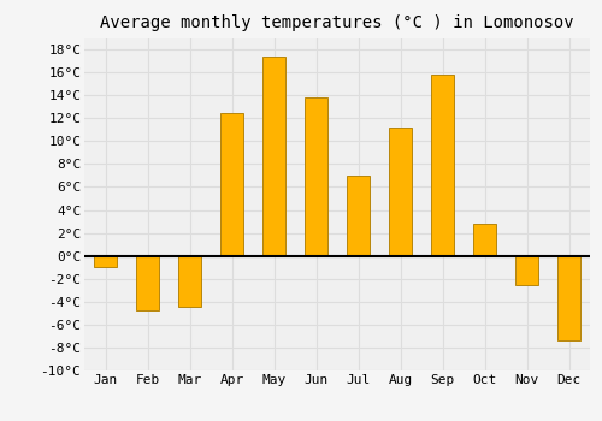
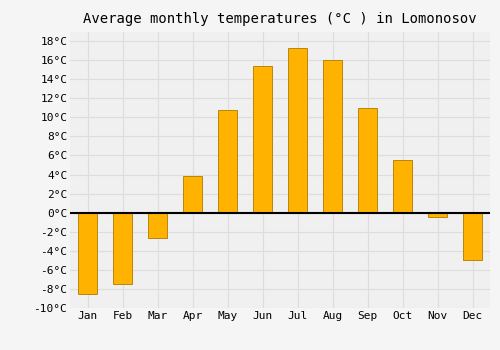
Jan: -1.0°C -> -8.5°C
Feb: -4.8°C -> -7.5°C
Mar: -4.4°C -> -2.7°C
Apr: 12.4°C -> 3.8°C
May: 17.4°C -> 10.8°C
Jun: 13.8°C -> 15.4°C
Jul: 7.0°C -> 17.3°C
Aug: 11.2°C -> 16.0°C
Sep: 15.8°C -> 11.0°C
Oct: 2.8°C -> 5.5°C
Nov: -2.6°C -> -0.5°C
Dec: -7.4°C -> -5.0°C
